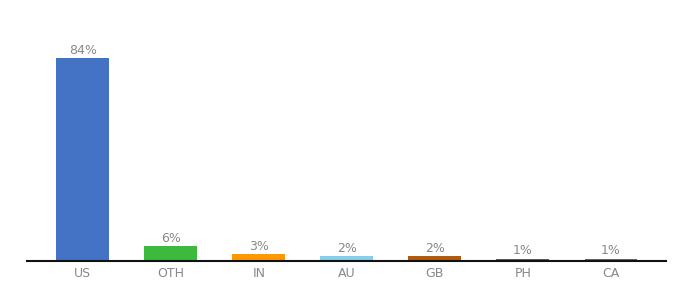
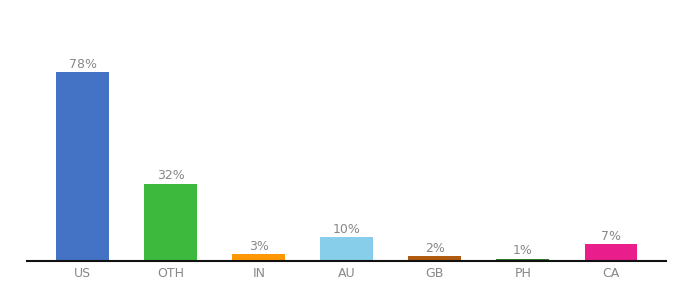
US: 84% -> 78%
OTH: 6% -> 32%
AU: 2% -> 10%
CA: 1% -> 7%
